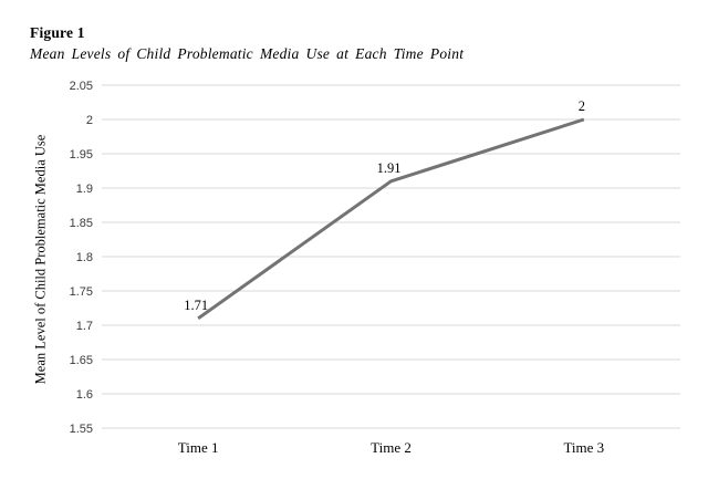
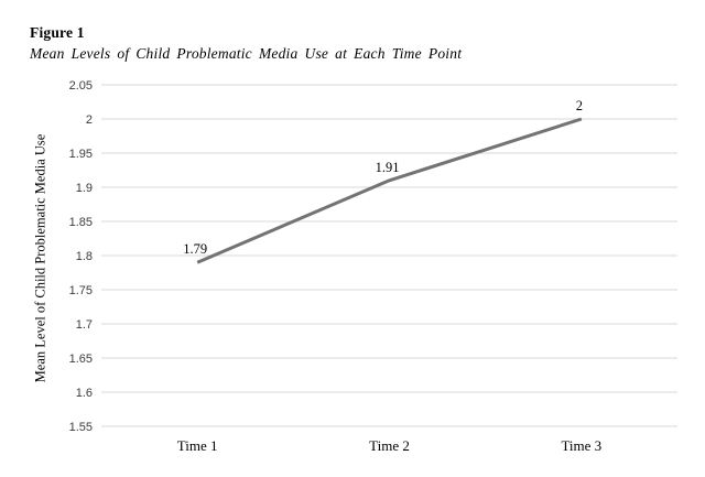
Time 1: 1.71 -> 1.79
